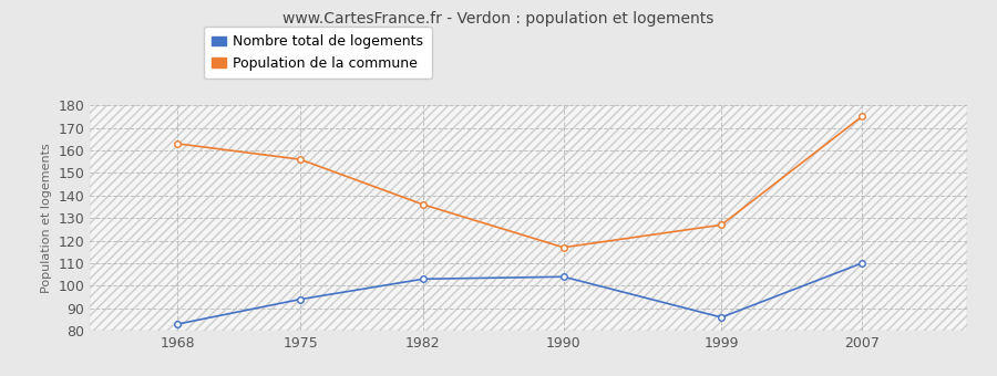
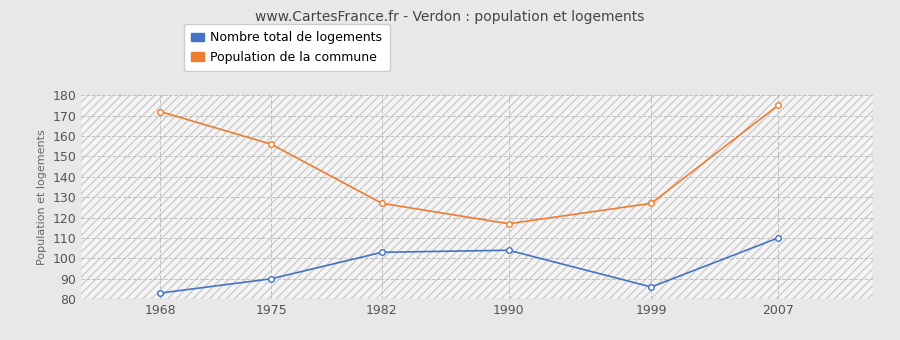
Population de la commune/1968: 163 -> 172
Nombre total de logements/1975: 94 -> 90
Population de la commune/1982: 136 -> 127
